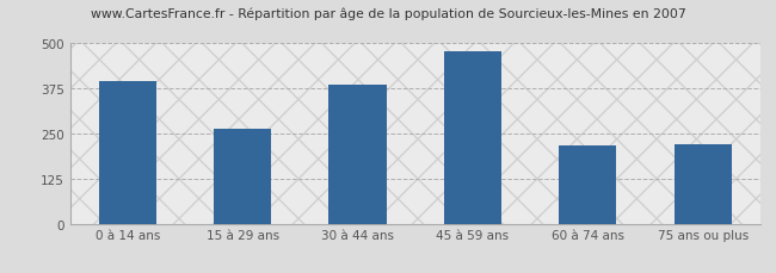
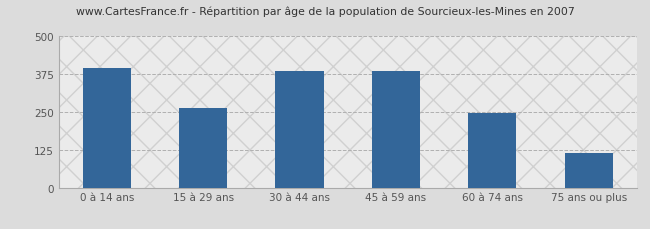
45 à 59 ans: 475 -> 385
60 à 74 ans: 215 -> 245
75 ans ou plus: 220 -> 113
